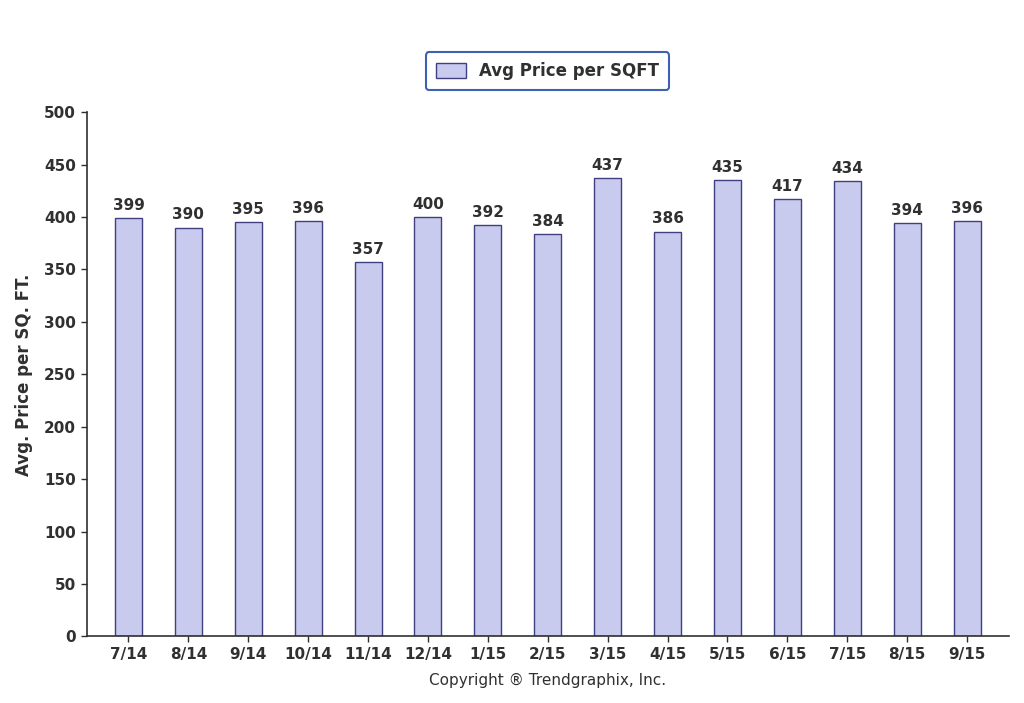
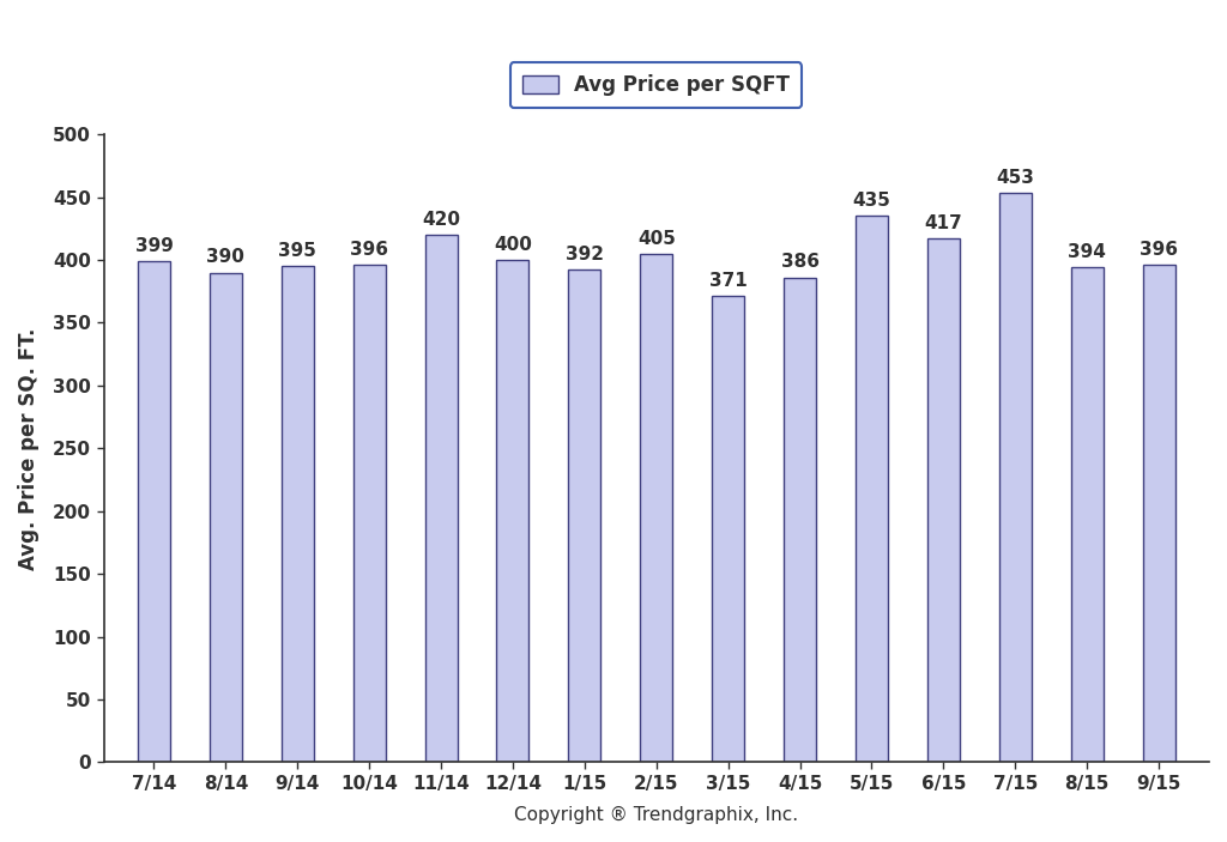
11/14: 357 -> 420
2/15: 384 -> 405
3/15: 437 -> 371
7/15: 434 -> 453
